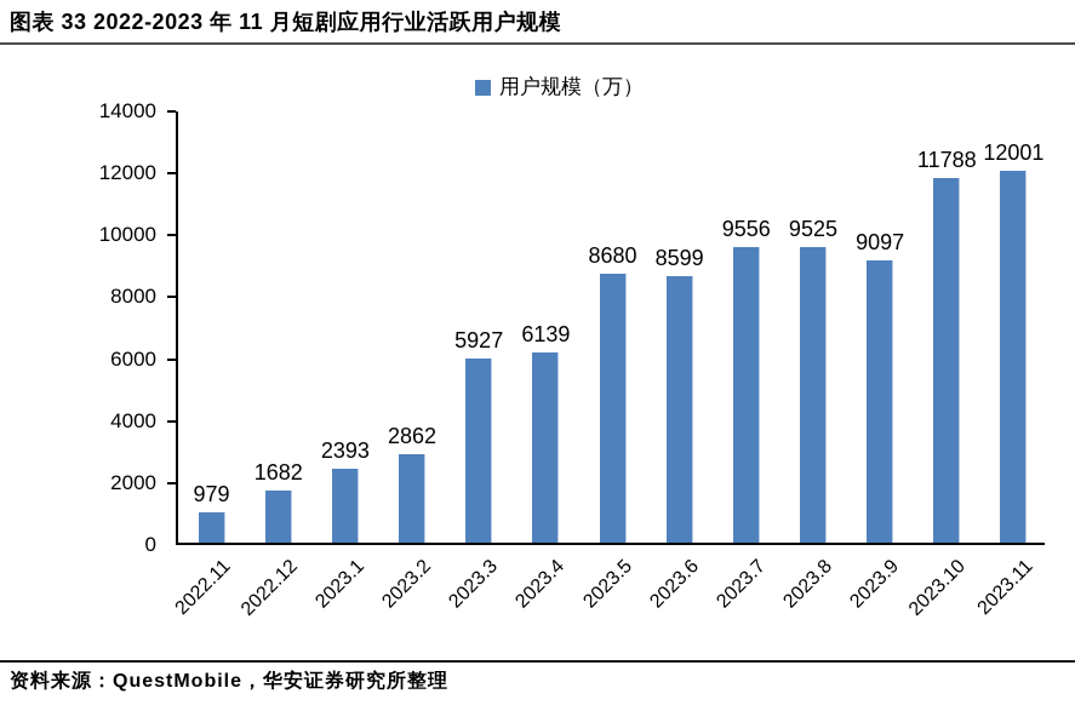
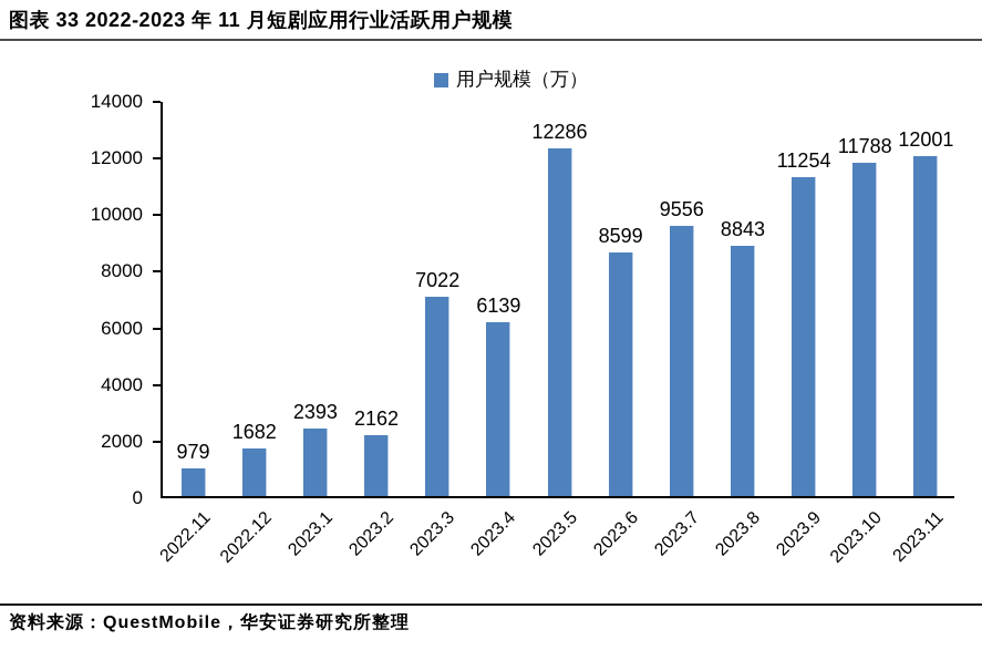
2023.2: 2862 -> 2162
2023.3: 5927 -> 7022
2023.5: 8680 -> 12286
2023.8: 9525 -> 8843
2023.9: 9097 -> 11254
